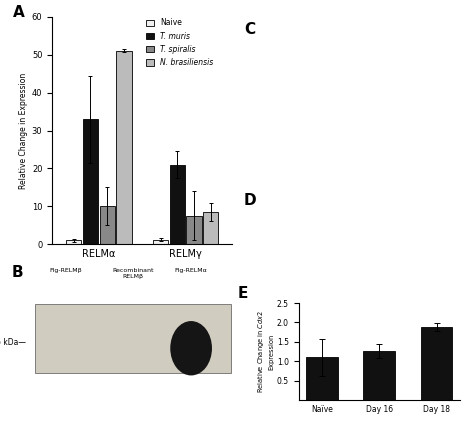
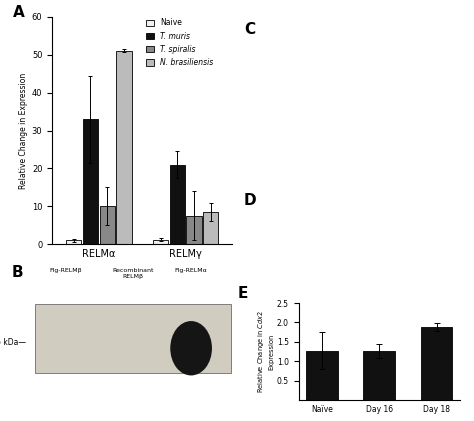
Naïve: 1.10 -> 1.27
